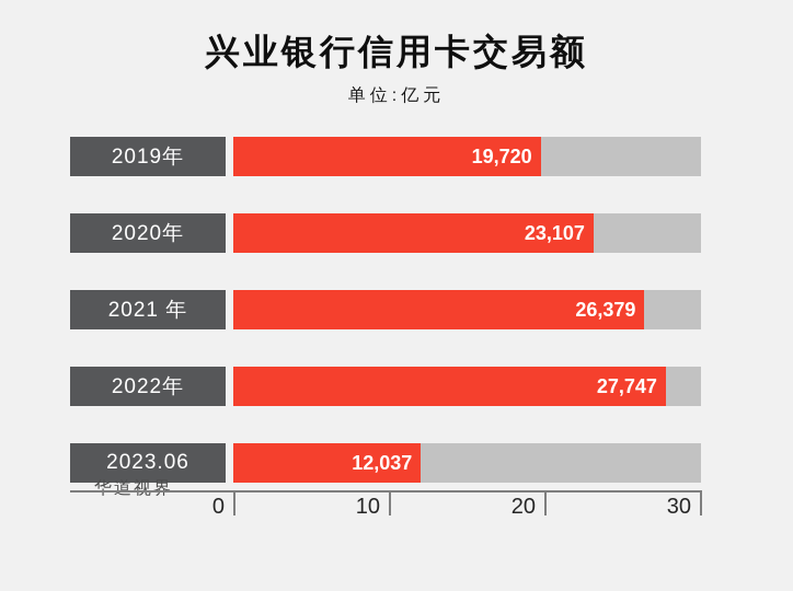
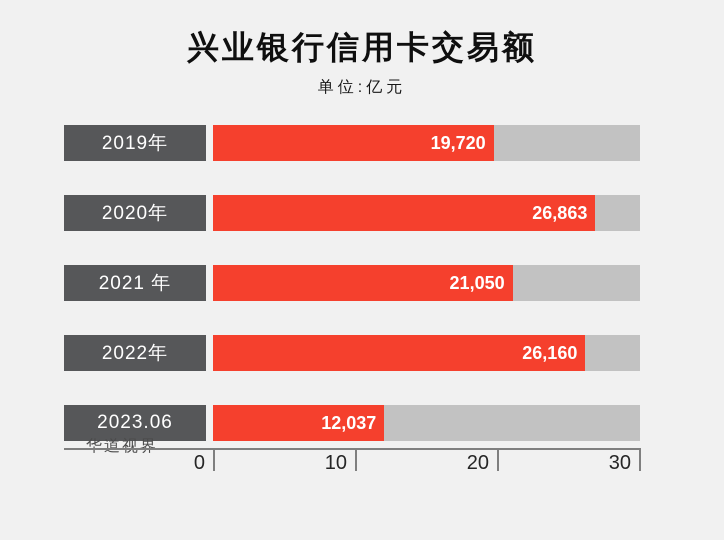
2020年: 23,107 -> 26,863
2021 年: 26,379 -> 21,050
2022年: 27,747 -> 26,160
